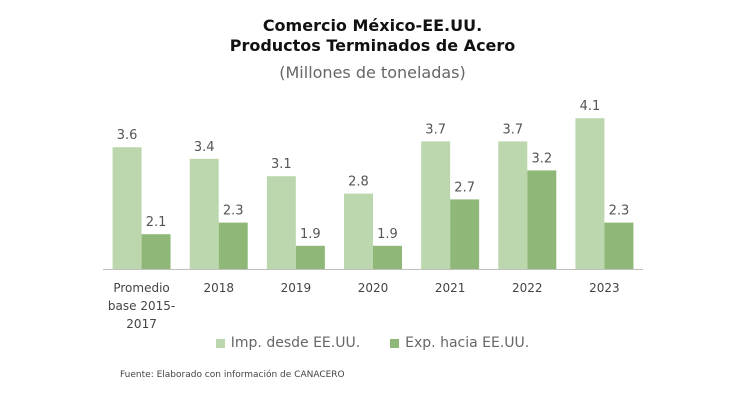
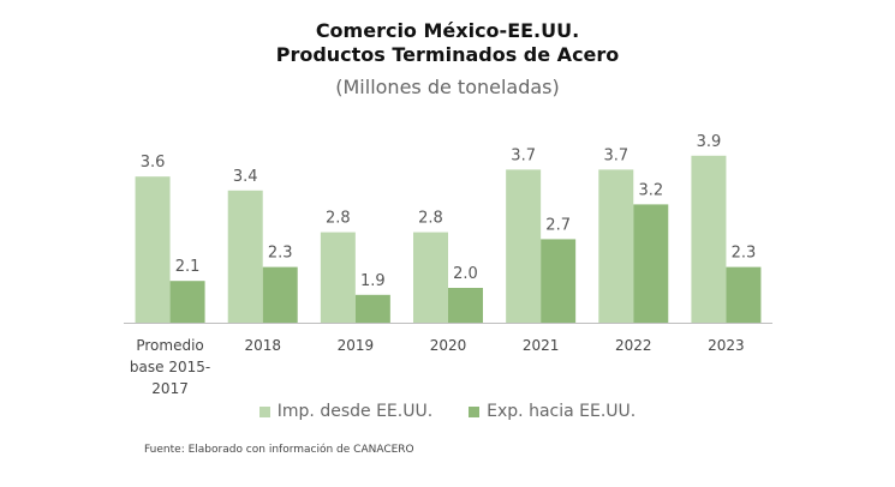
Imp. desde EE.UU./2019: 3.1 -> 2.8
Exp. hacia EE.UU./2020: 1.9 -> 2.0
Imp. desde EE.UU./2023: 4.1 -> 3.9
